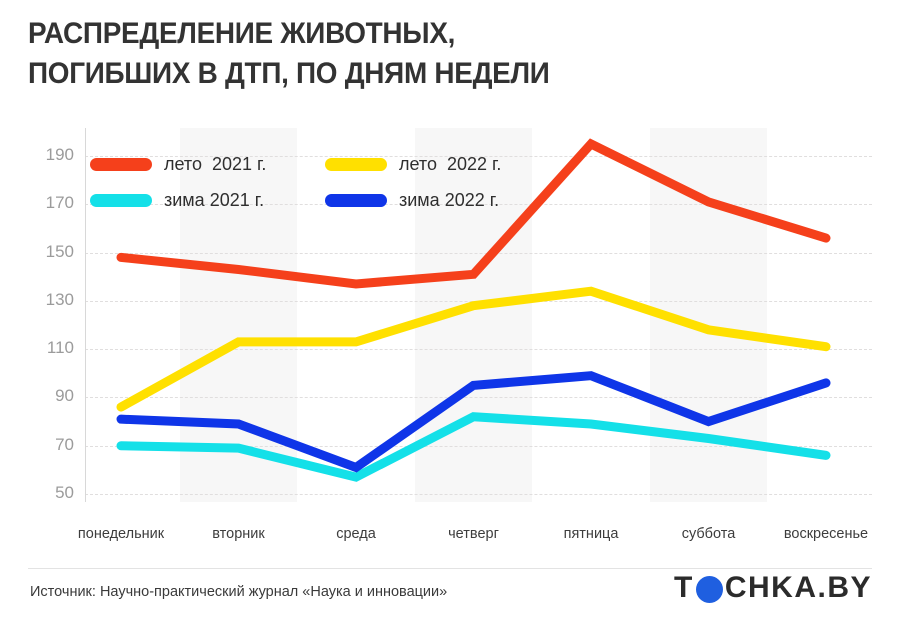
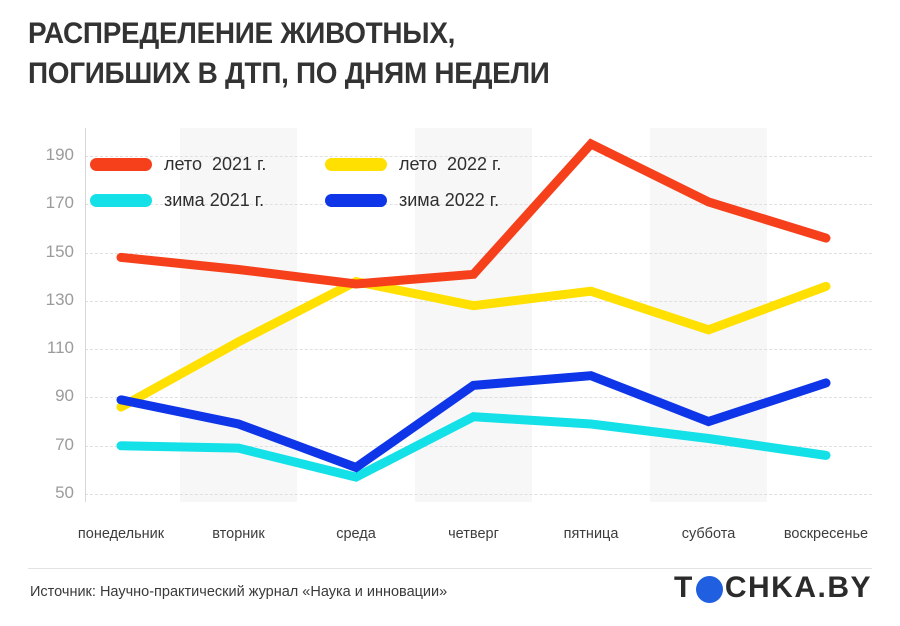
зима 2022 г./понедельник: 81 -> 89
лето 2022 г./среда: 113 -> 138
лето 2022 г./воскресенье: 111 -> 136
